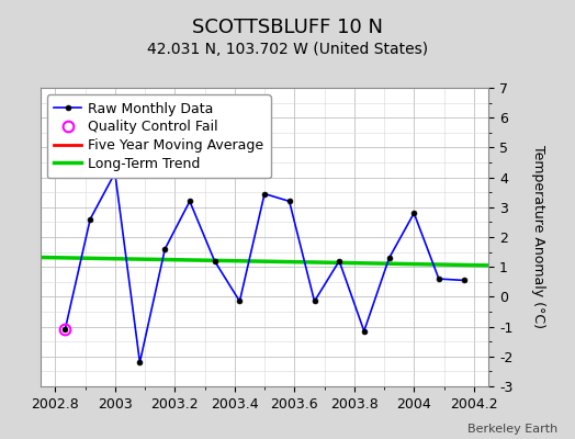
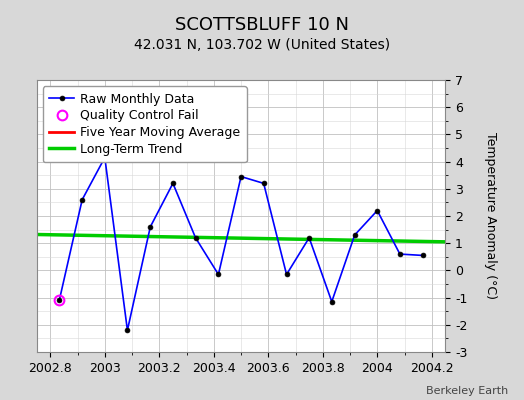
2004: 2.80 -> 2.20
